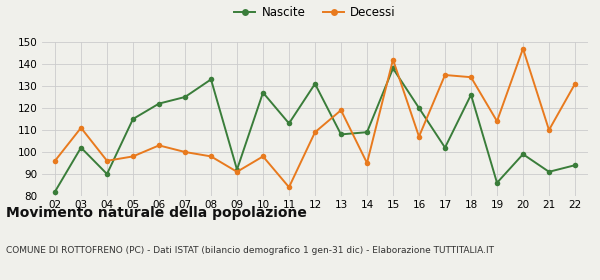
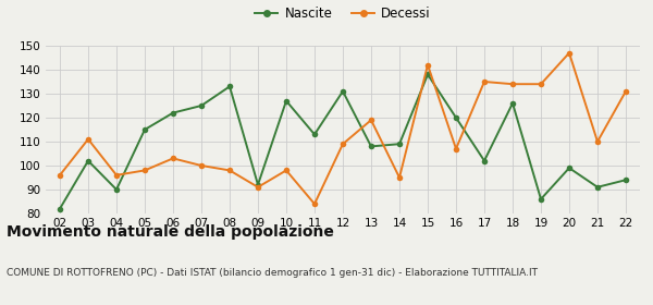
Decessi/19: 114 -> 134
